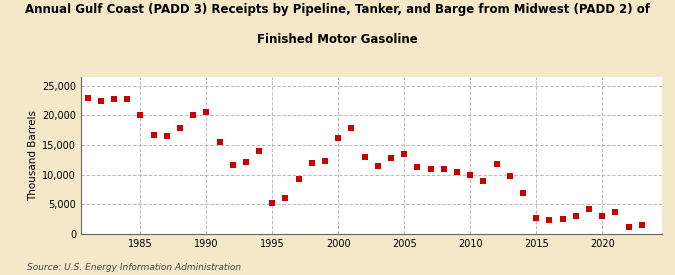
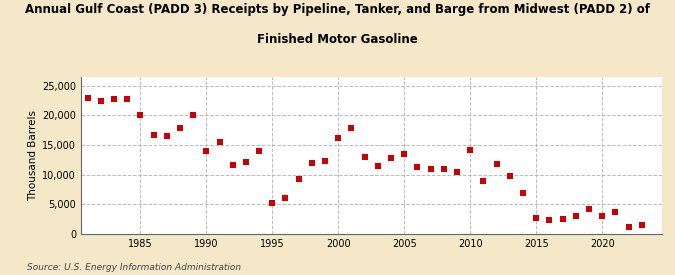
1990: 20,500 -> 14,000
2010: 10,000 -> 14,200
